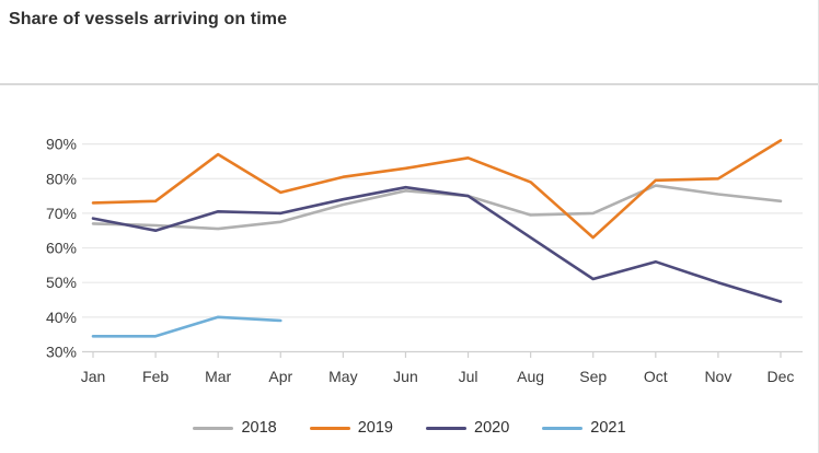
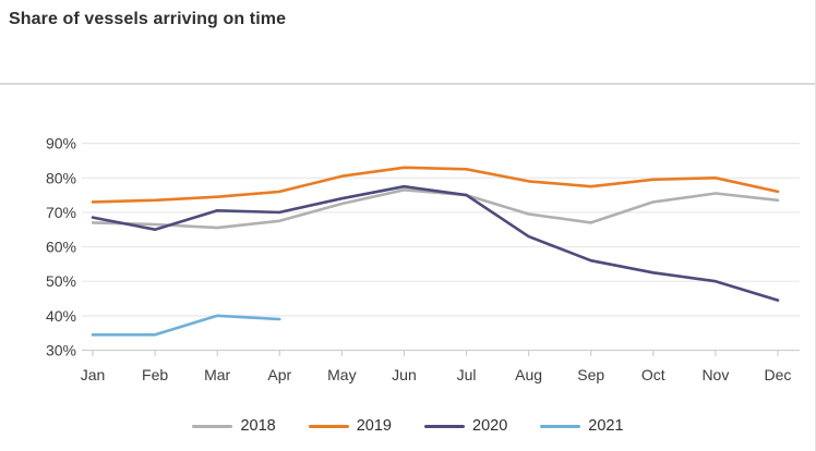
2019/Mar: 87% -> 74%
2019/Jul: 86% -> 82%
2018/Sep: 70% -> 67%
2019/Sep: 63% -> 78%
2020/Sep: 51% -> 56%
2018/Oct: 78% -> 73%
2020/Oct: 56% -> 52%
2019/Dec: 91% -> 76%
